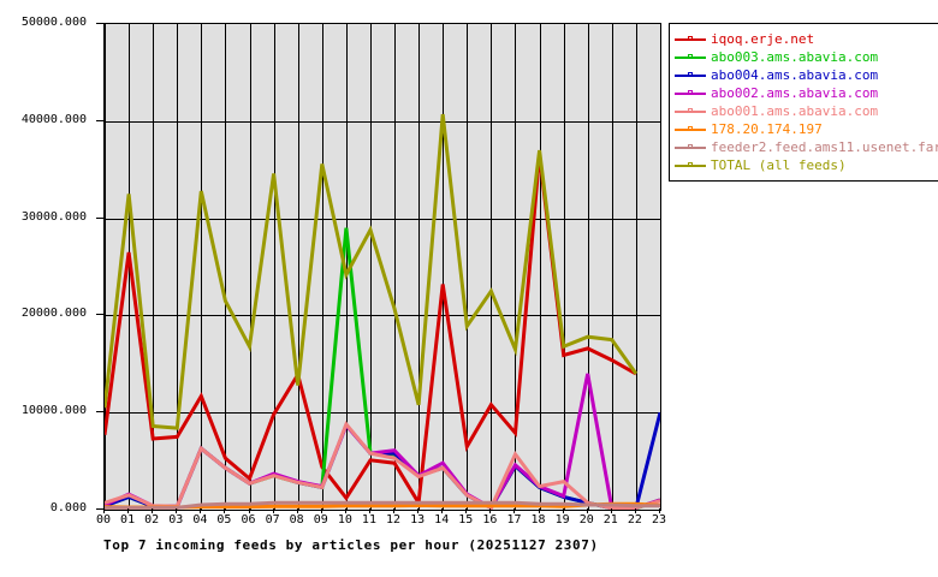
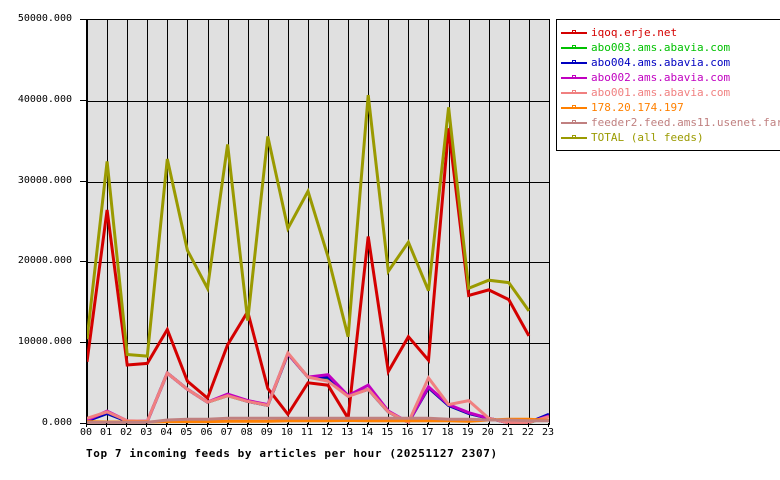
abo003.ams.abavia.com/10: 29000 -> 9000
TOTAL (all feeds)/18: 37000 -> 39000
abo002.ams.abavia.com/20: 14000 -> 1000
iqoq.erje.net/22: 14000 -> 11000
abo004.ams.abavia.com/23: 10000 -> 1000
